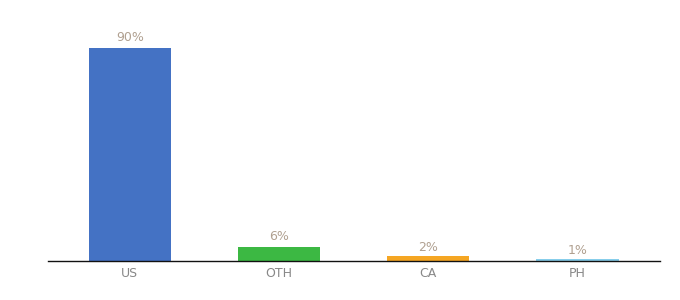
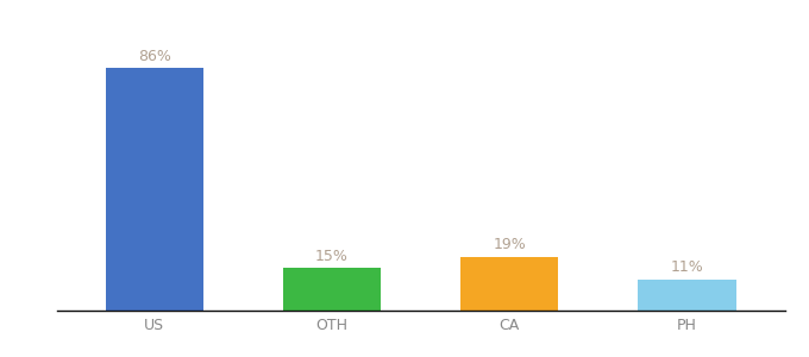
US: 90% -> 86%
OTH: 6% -> 15%
CA: 2% -> 19%
PH: 1% -> 11%
